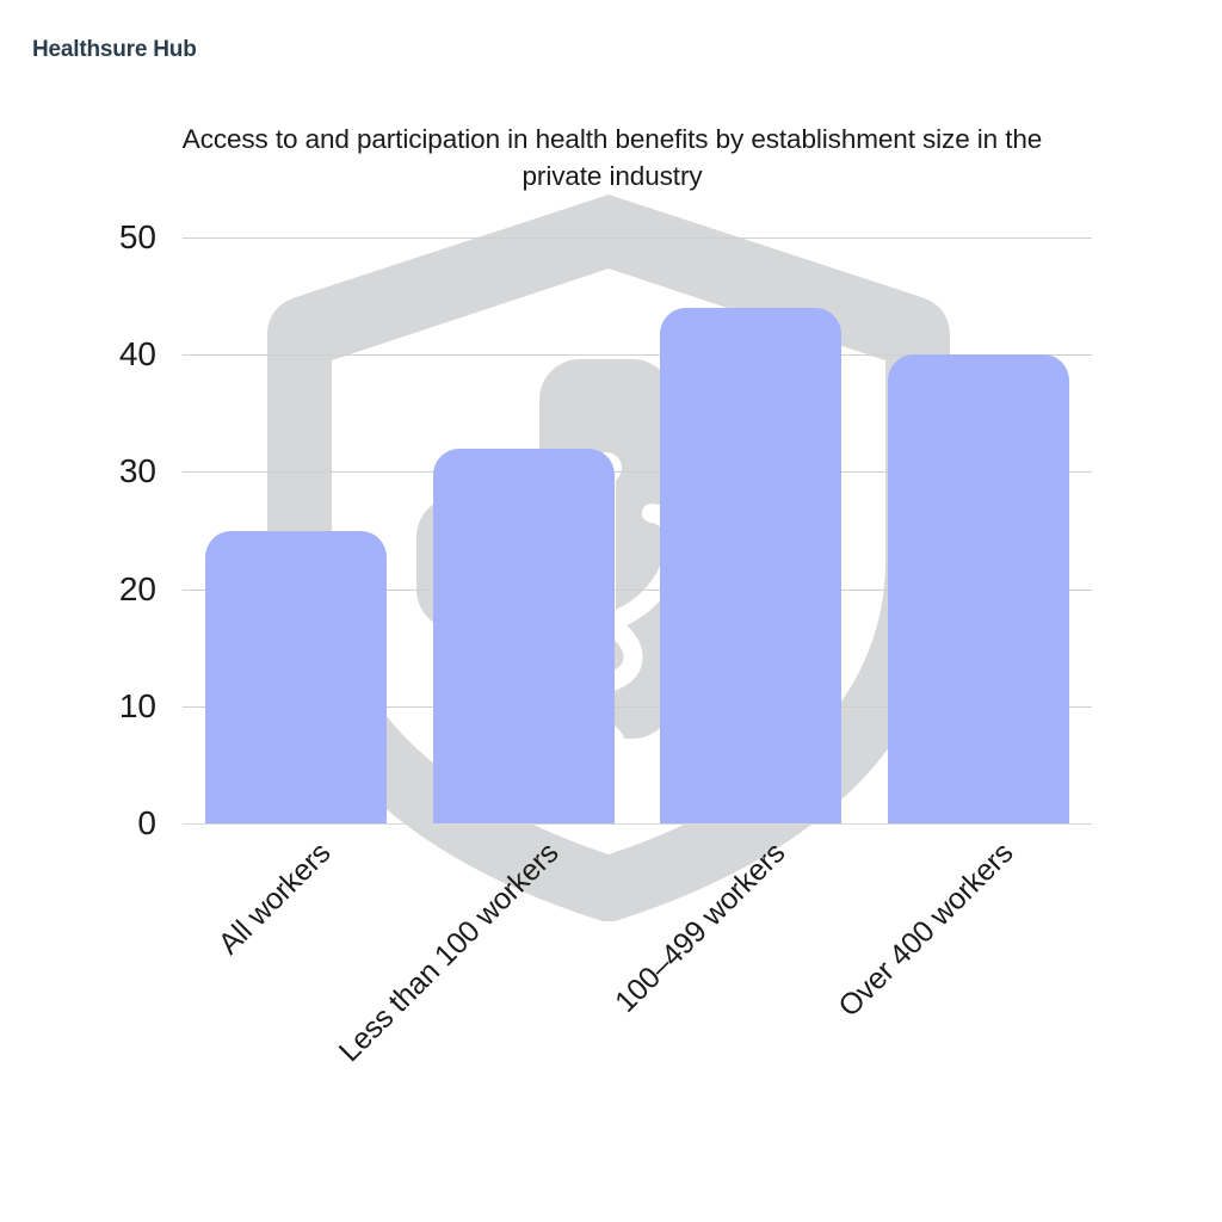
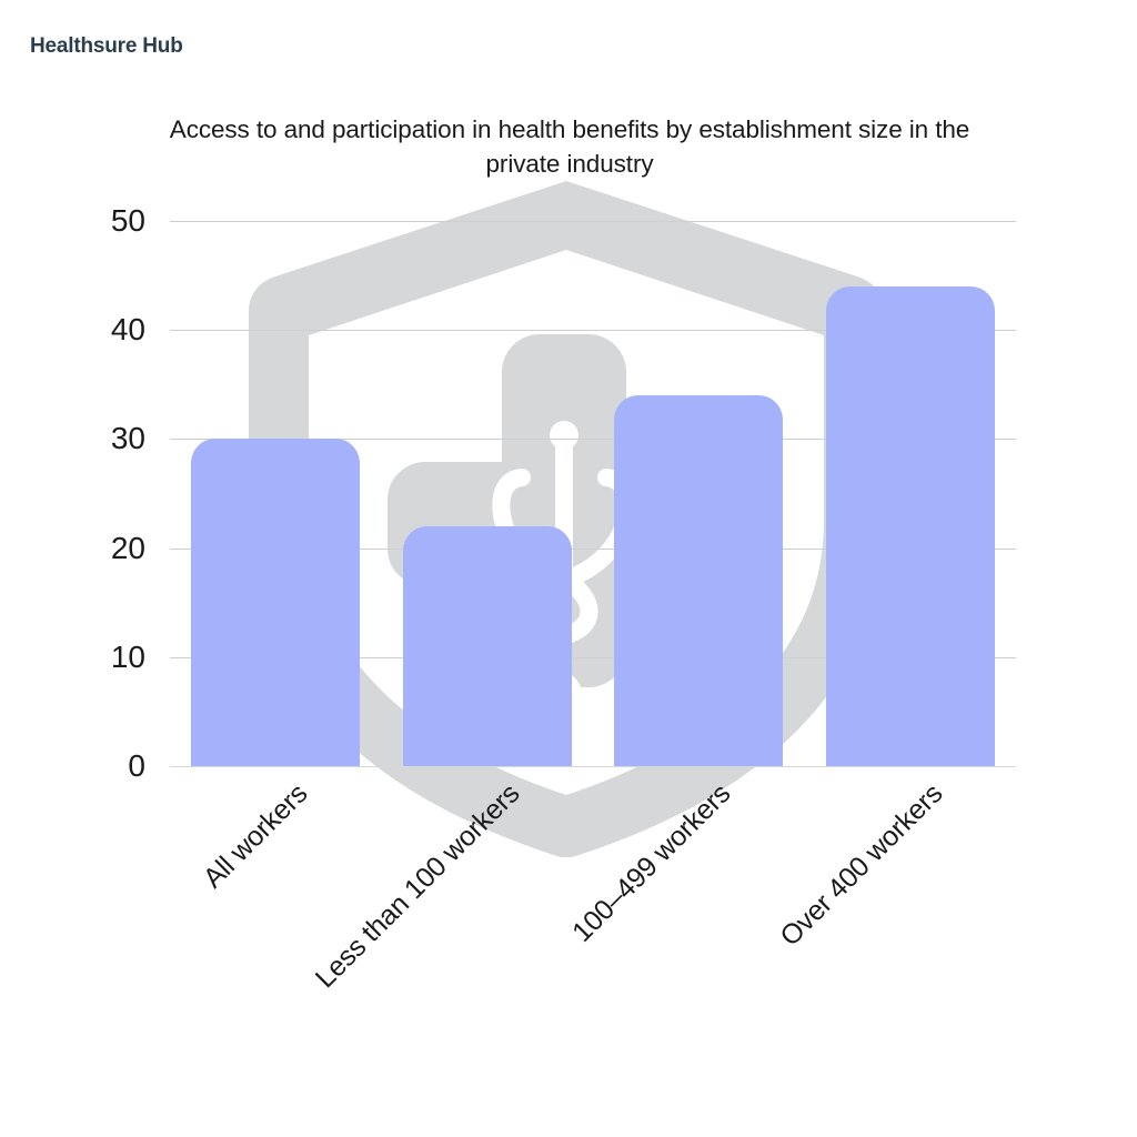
All workers: 25 -> 30
Less than 100 workers: 32 -> 22
100–499 workers: 44 -> 34
Over 400 workers: 40 -> 44
